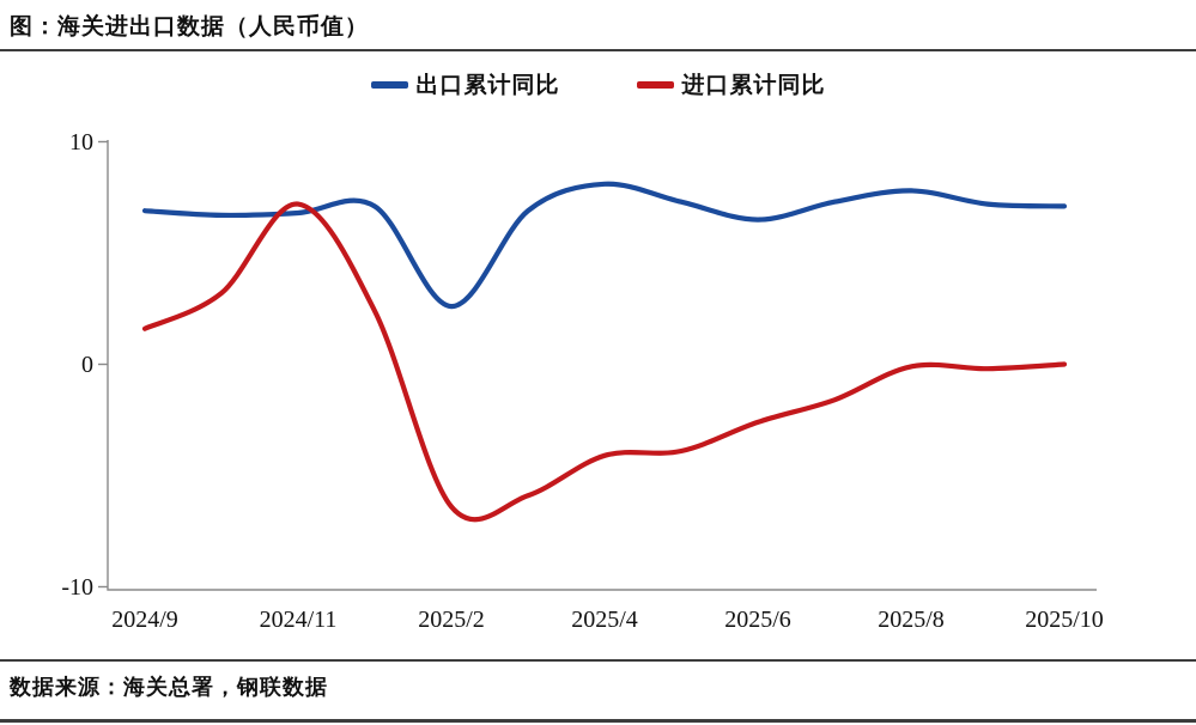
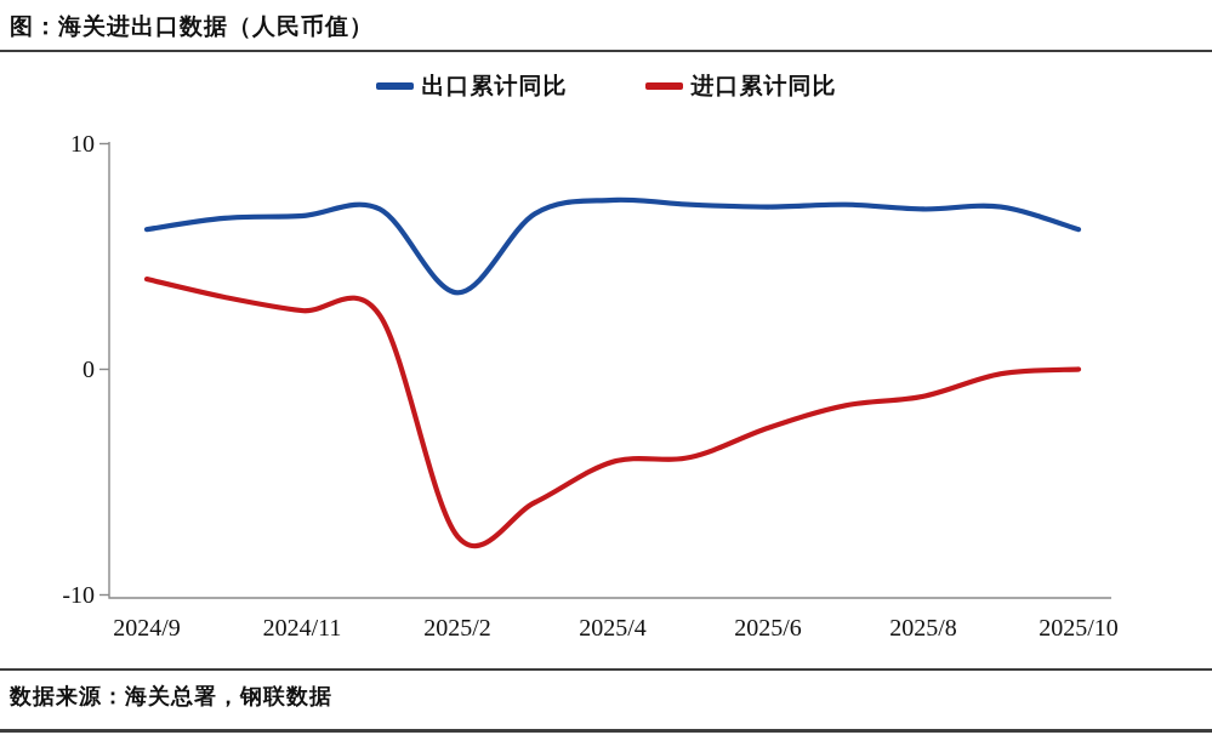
出口累计同比/2024/9: 6.9 -> 6.2
进口累计同比/2024/9: 1.6 -> 4.0
进口累计同比/2024/11: 7.2 -> 2.6
出口累计同比/2025/2: 2.6 -> 3.4
进口累计同比/2025/2: -6.4 -> -7.4
出口累计同比/2025/4: 8.1 -> 7.5
出口累计同比/2025/6: 6.5 -> 7.2
出口累计同比/2025/8: 7.8 -> 7.1
进口累计同比/2025/8: -0.1 -> -1.2
出口累计同比/2025/10: 7.1 -> 6.2
